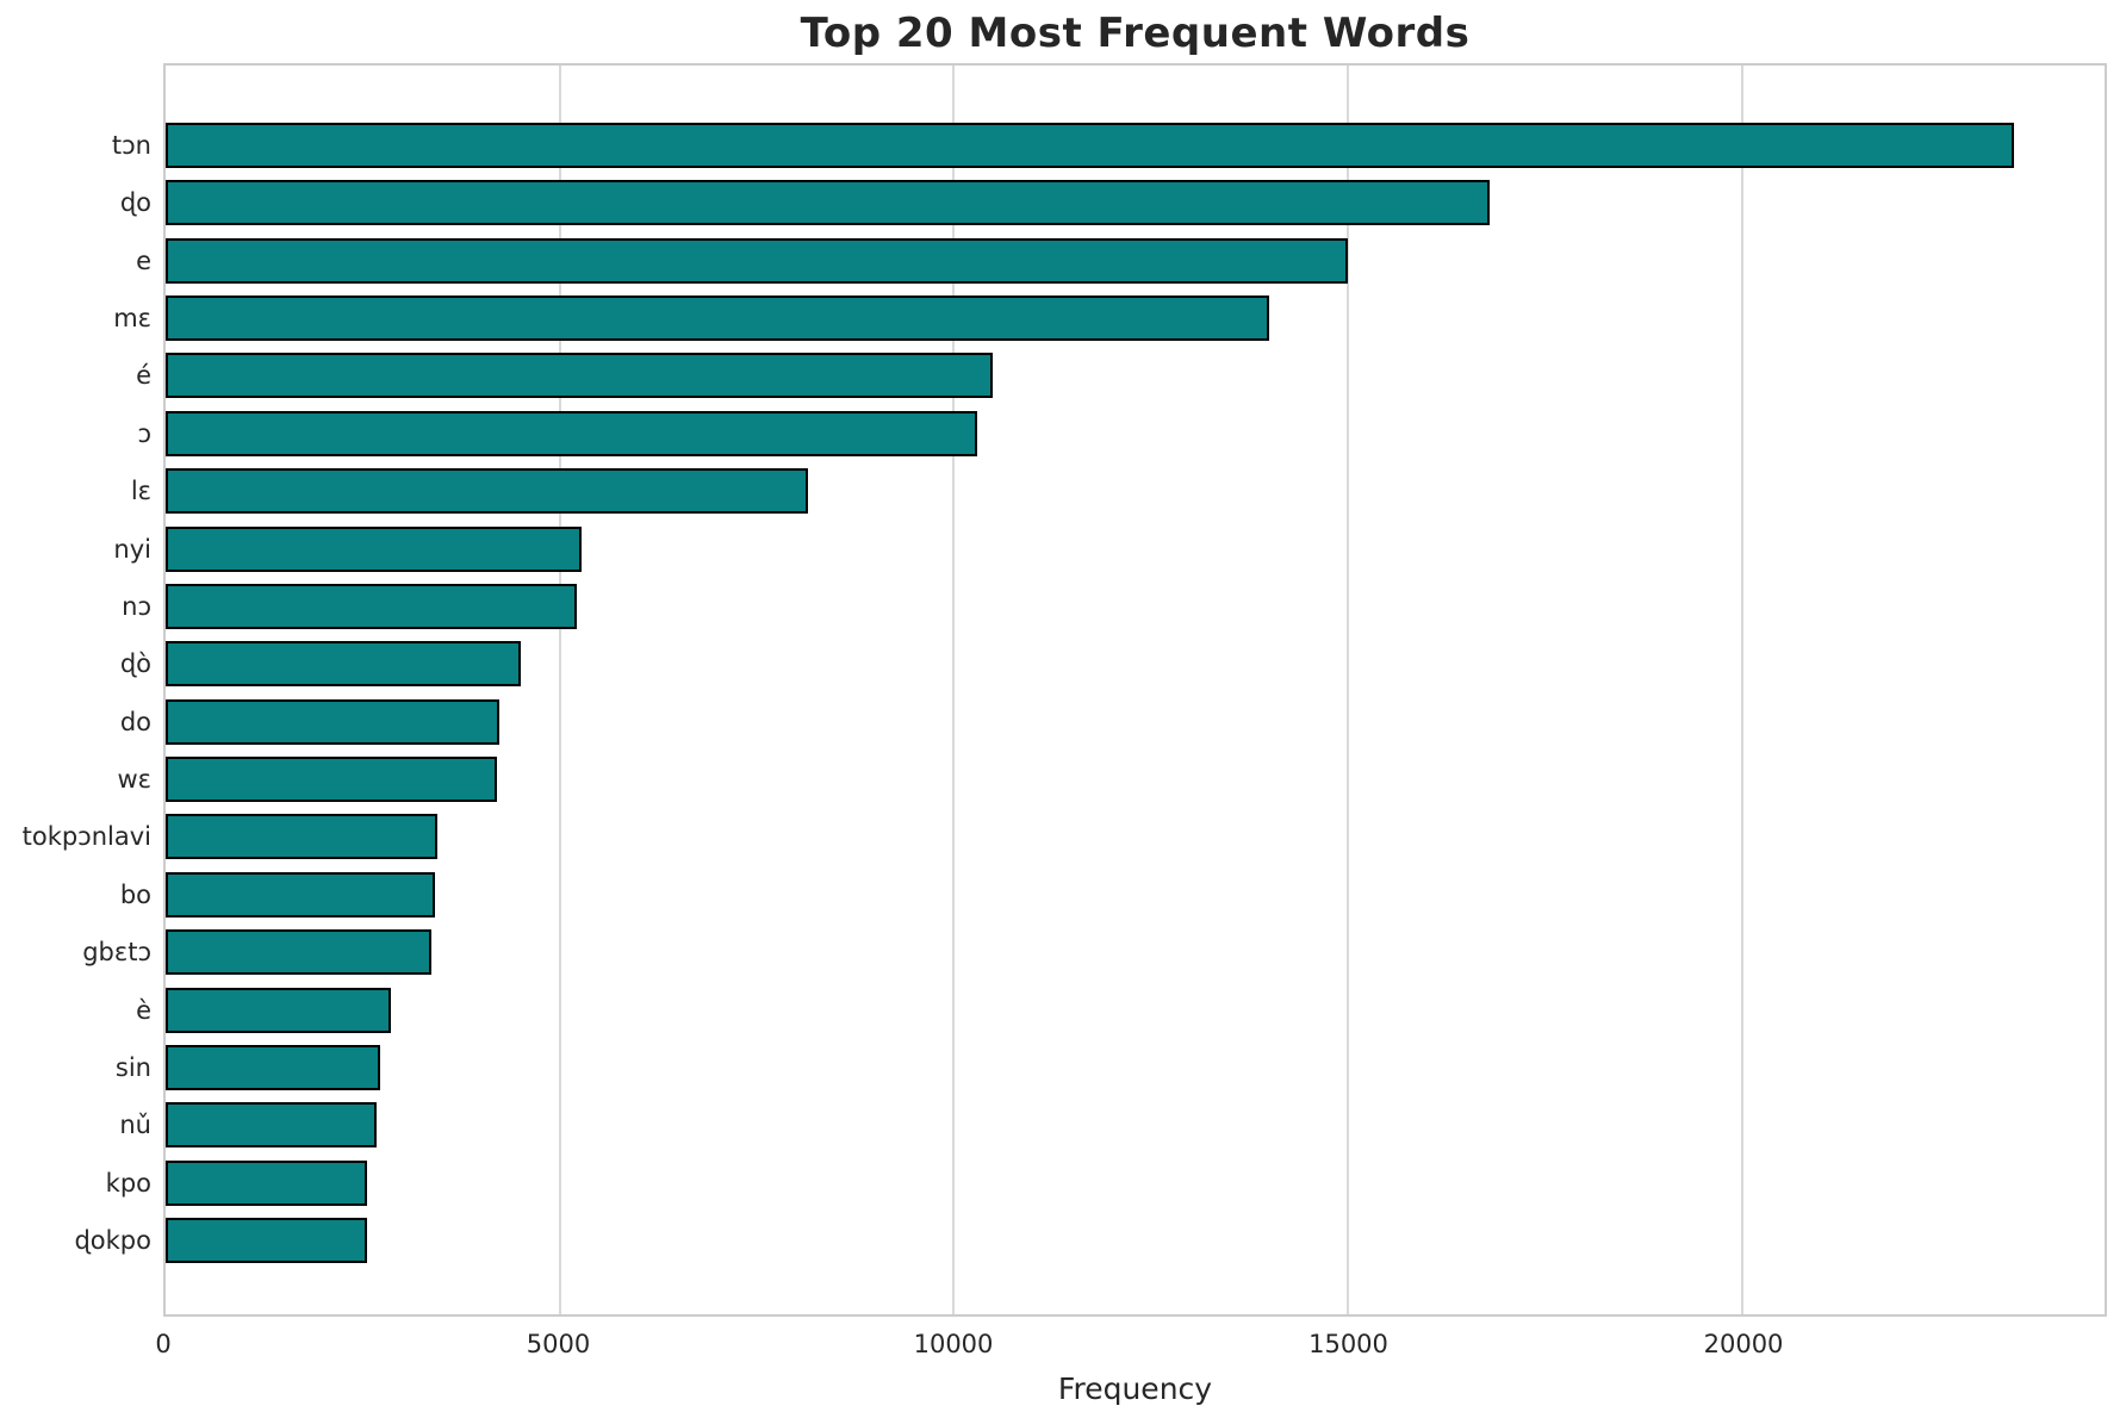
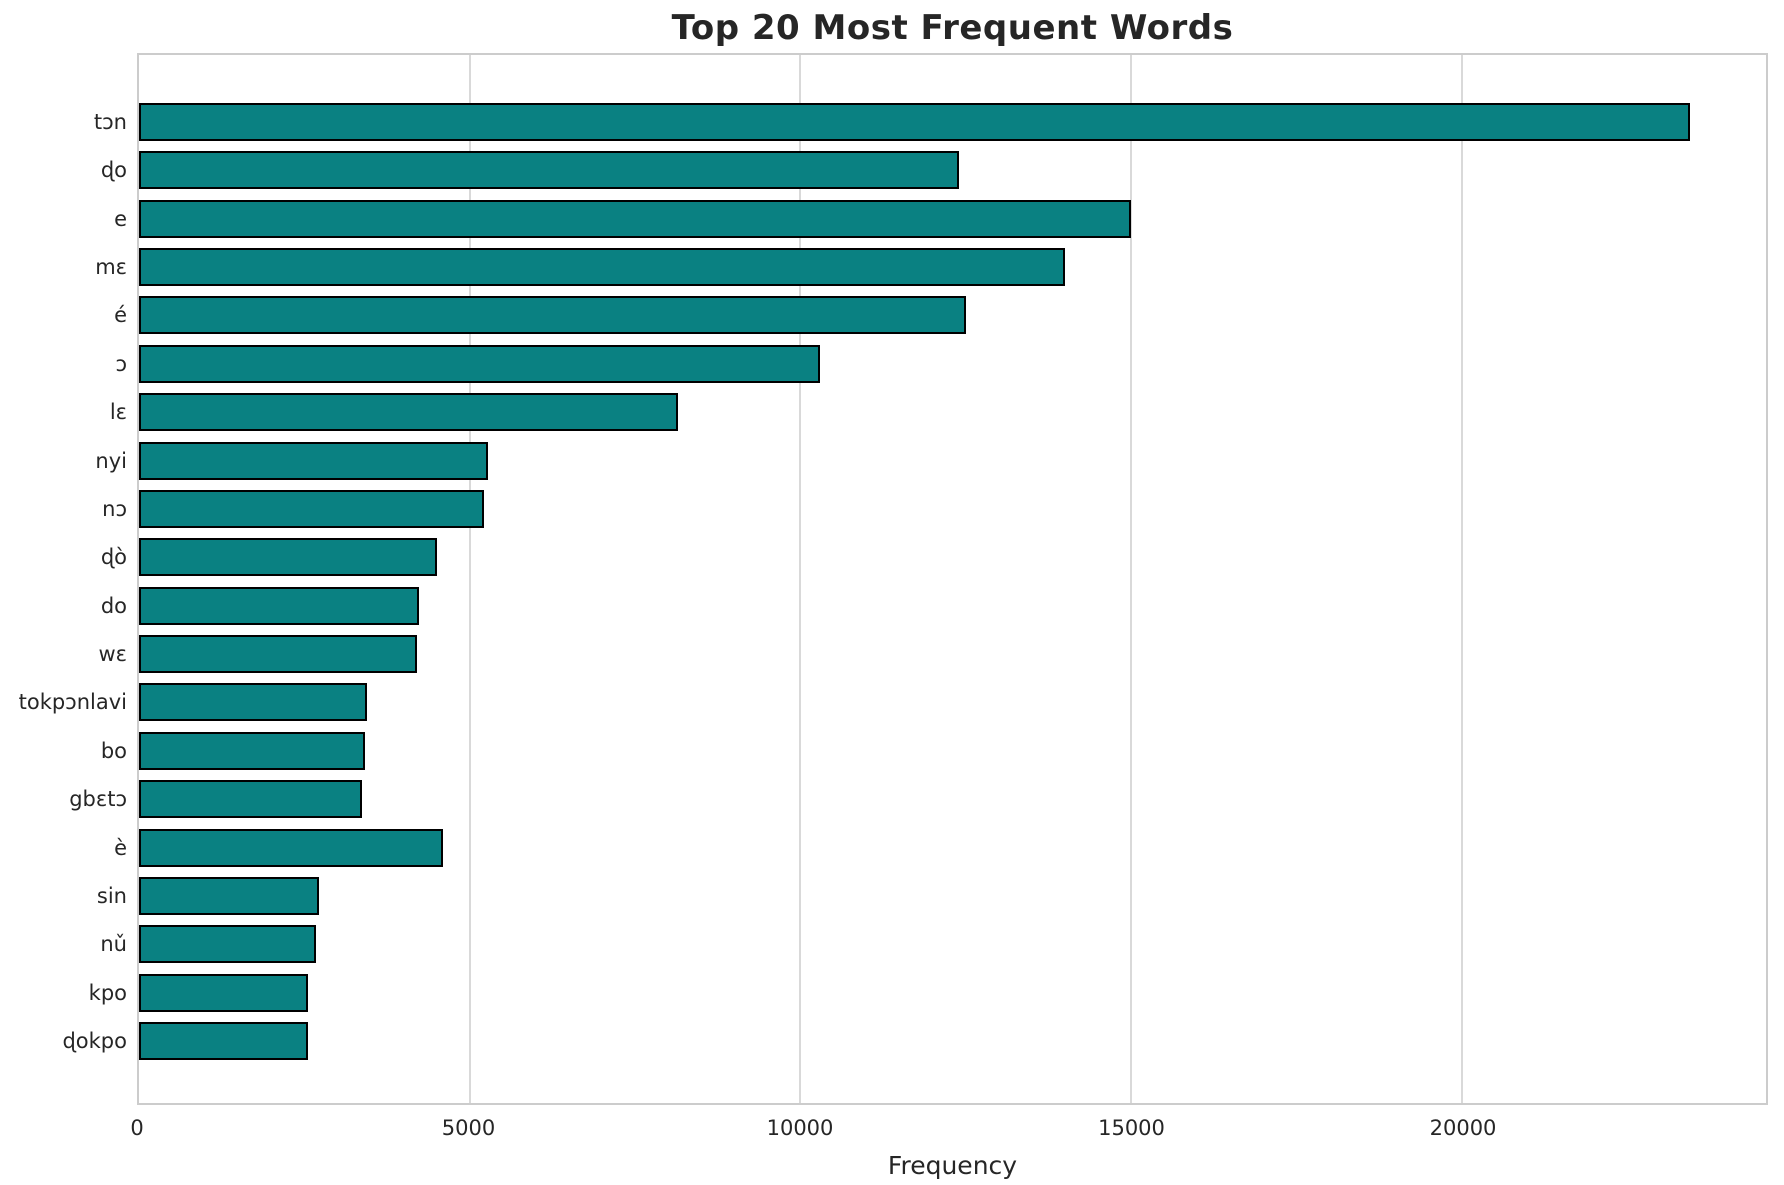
ɖo: 16800 -> 12400
é: 10500 -> 12500
è: 2900 -> 4600
